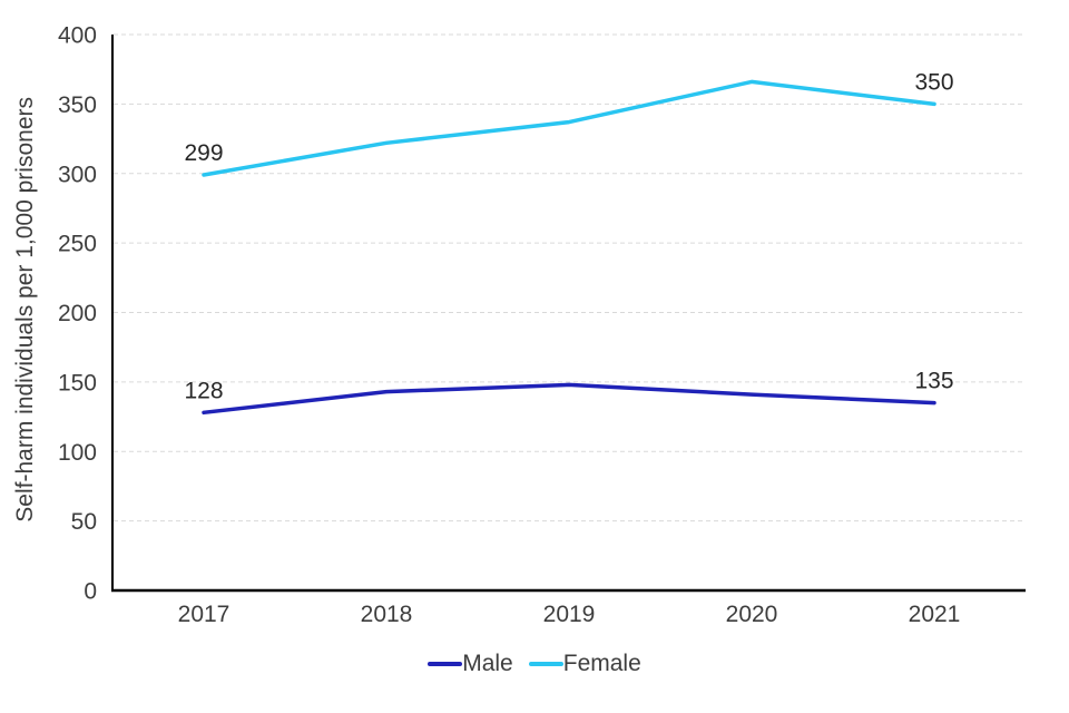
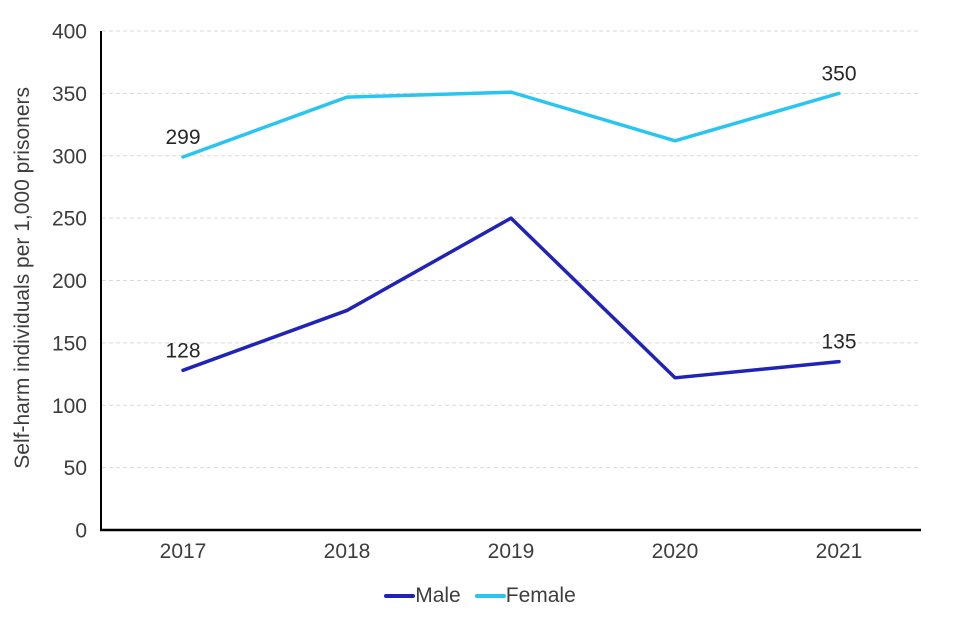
Male/2018: 143 -> 176
Female/2018: 322 -> 347
Male/2019: 148 -> 250
Female/2019: 337 -> 351
Male/2020: 141 -> 122
Female/2020: 366 -> 312
